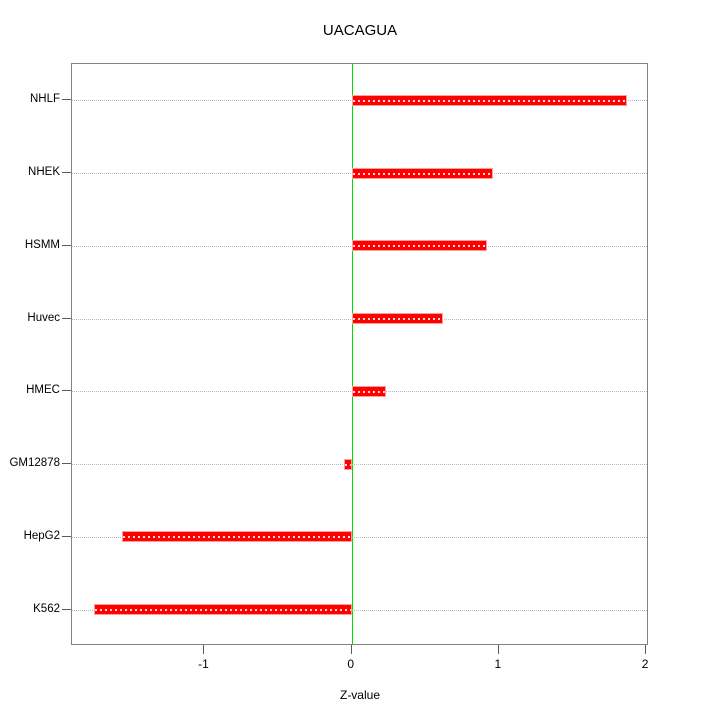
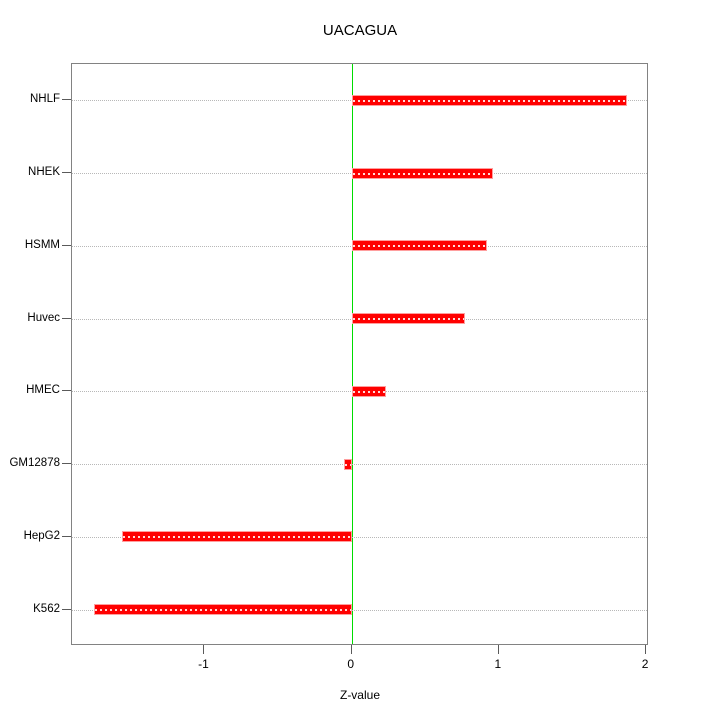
Huvec: 0.62 -> 0.77
